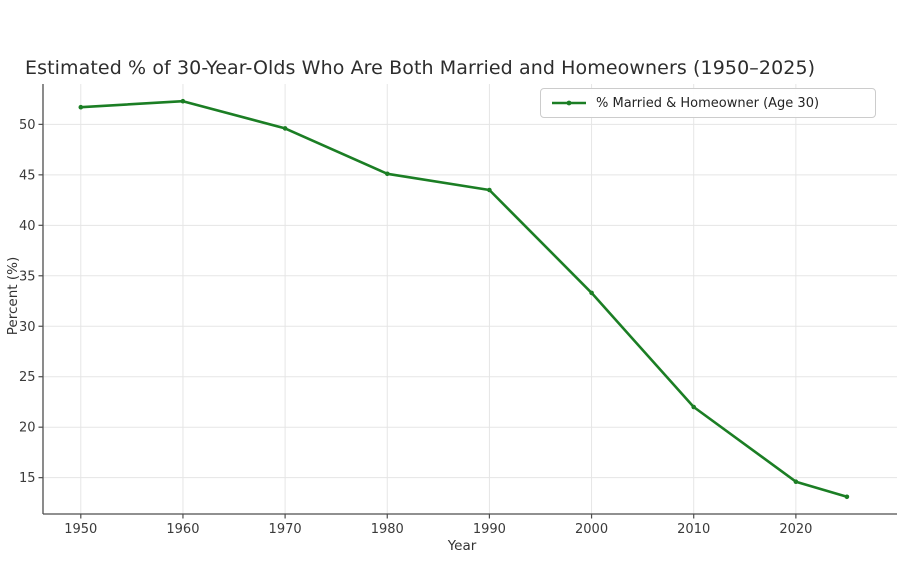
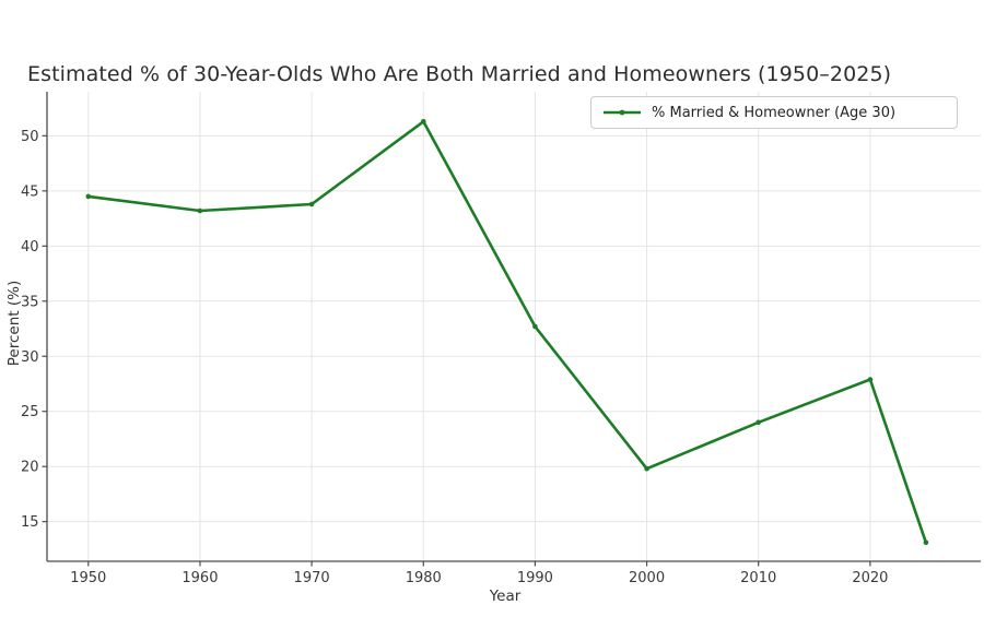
1950: 51.7 -> 44.5
1960: 52.3 -> 43.2
1970: 49.6 -> 43.8
1980: 45.1 -> 51.3
1990: 43.5 -> 32.7
2000: 33.3 -> 19.8
2010: 22.0 -> 24.0
2020: 14.6 -> 27.9
